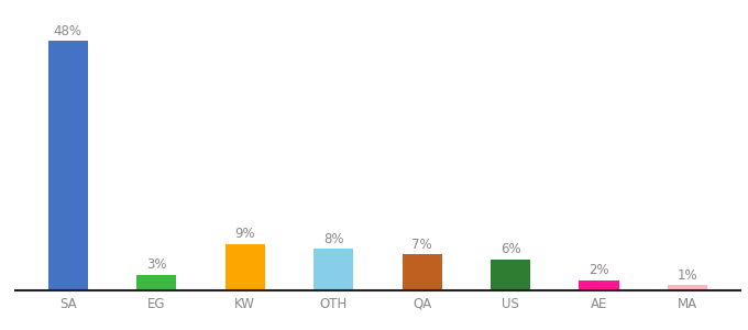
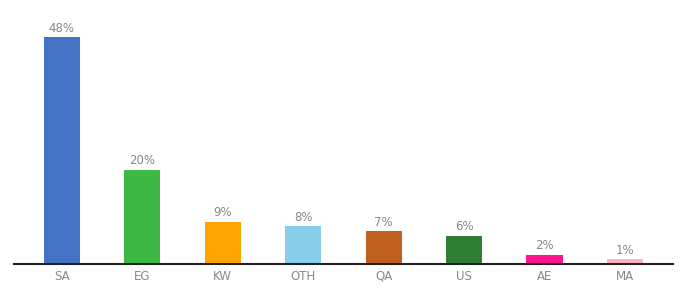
EG: 3% -> 20%
